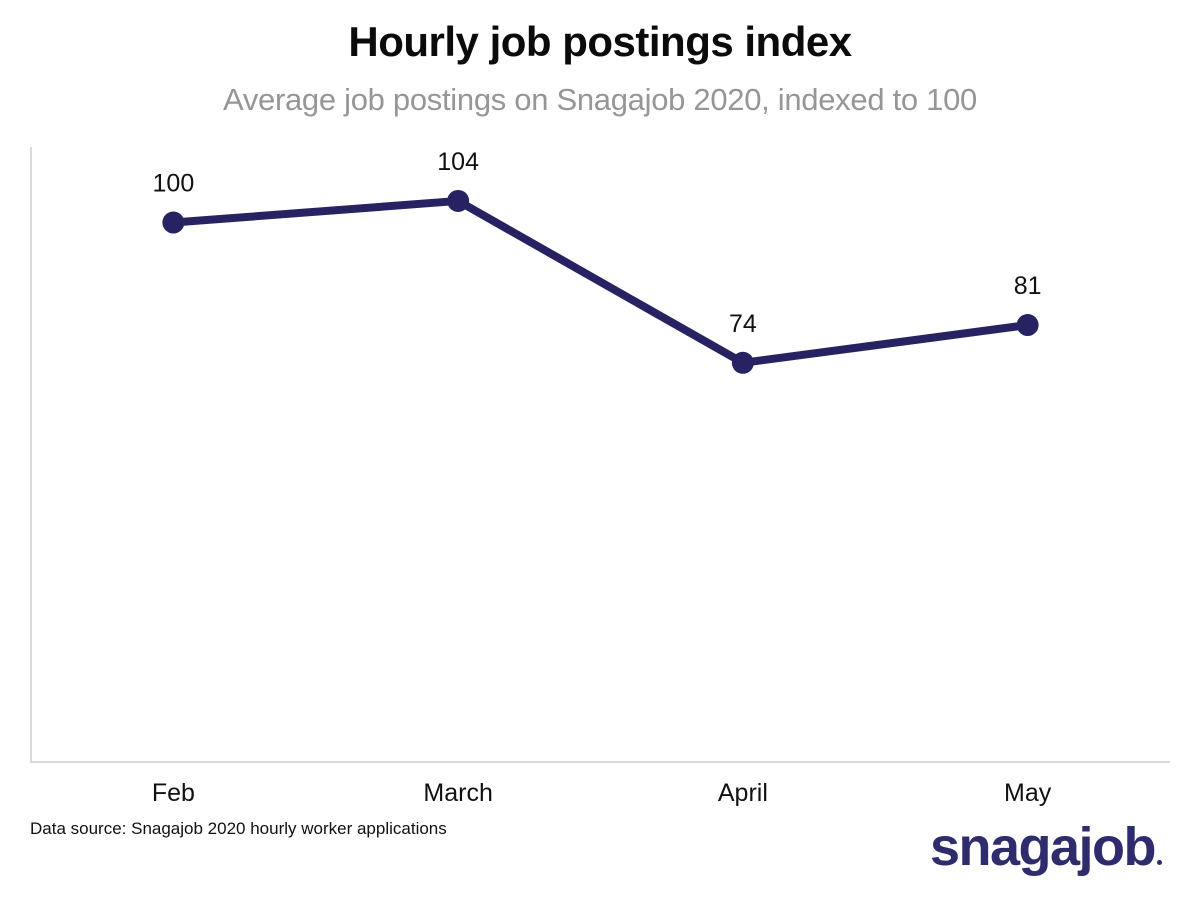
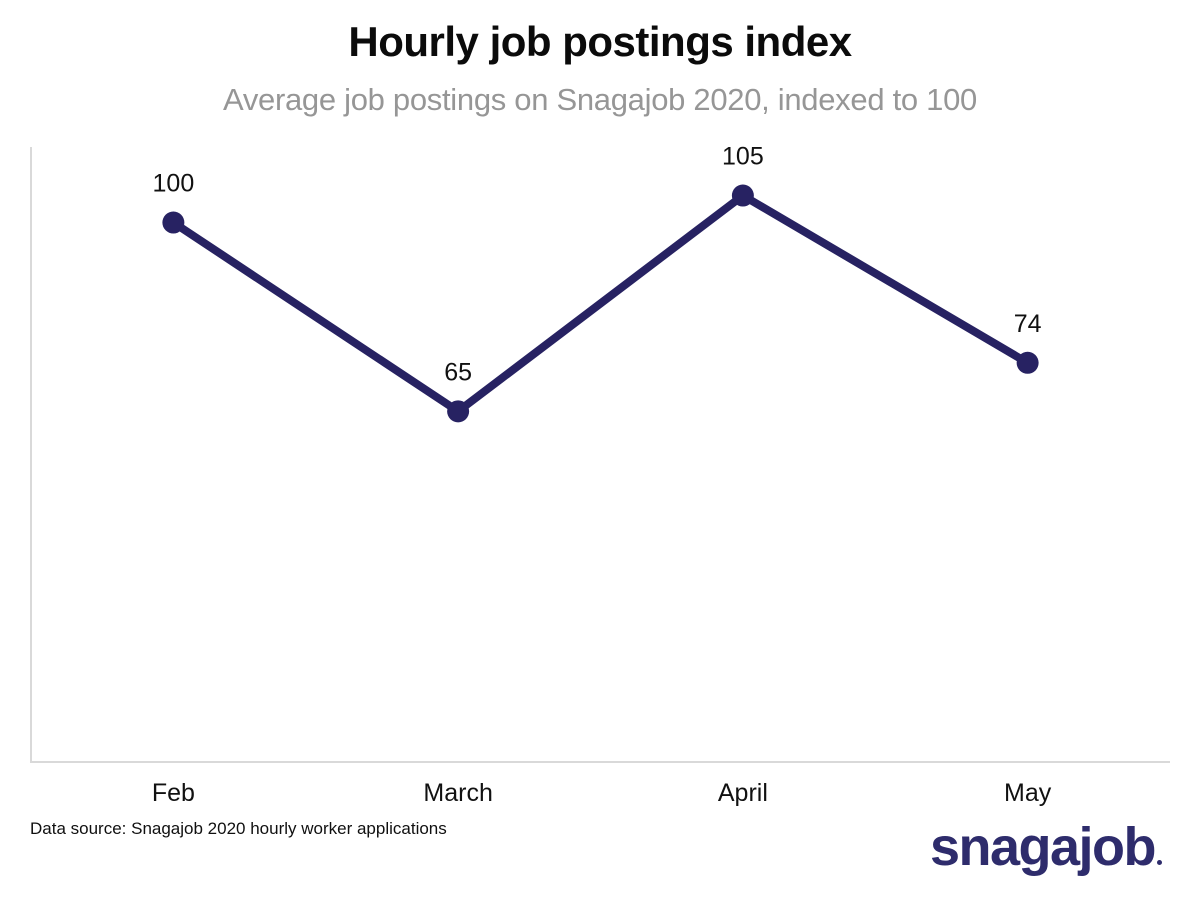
March: 104 -> 65
April: 74 -> 105
May: 81 -> 74
